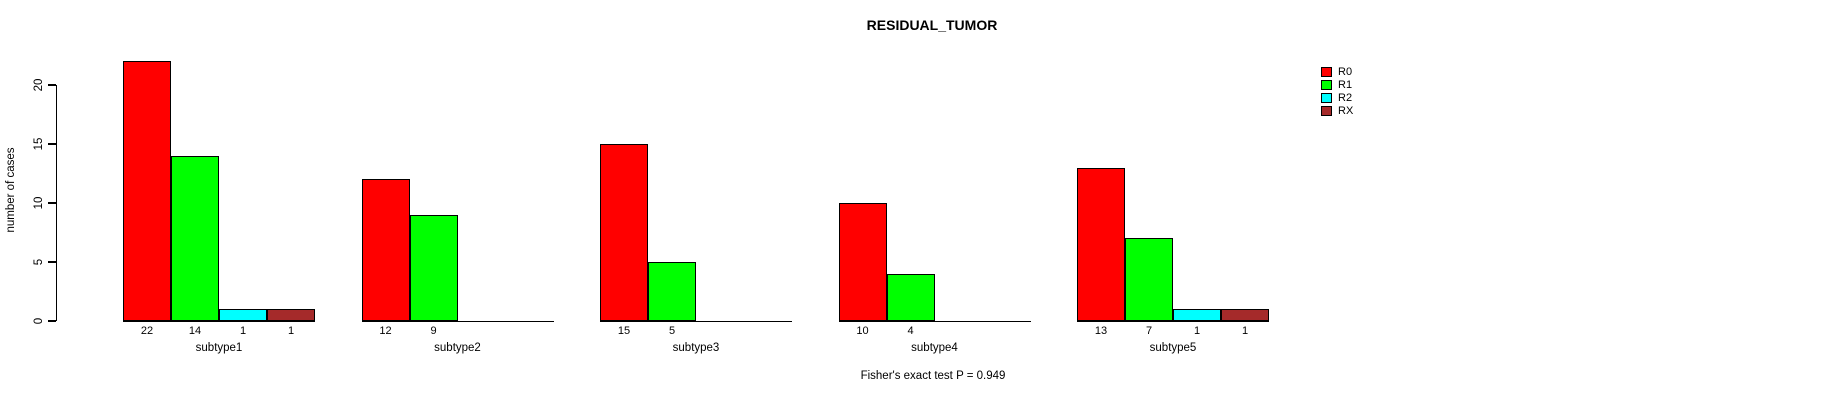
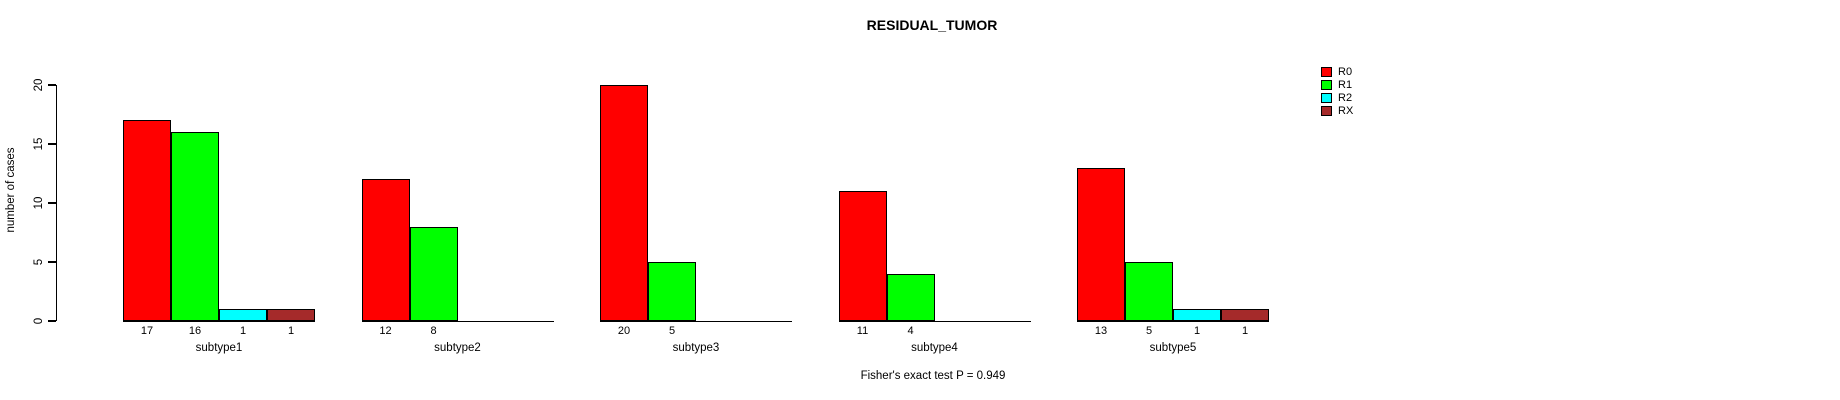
R0/subtype1: 22 -> 17
R1/subtype1: 14 -> 16
R1/subtype2: 9 -> 8
R0/subtype3: 15 -> 20
R0/subtype4: 10 -> 11
R1/subtype5: 7 -> 5
